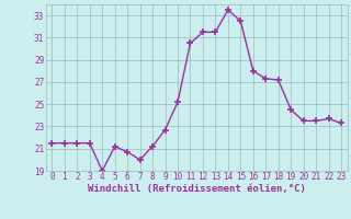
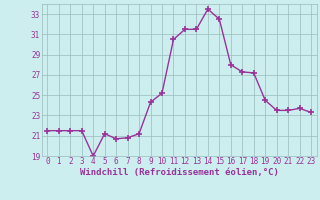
7: 20.0 -> 20.8
9: 22.7 -> 24.3
